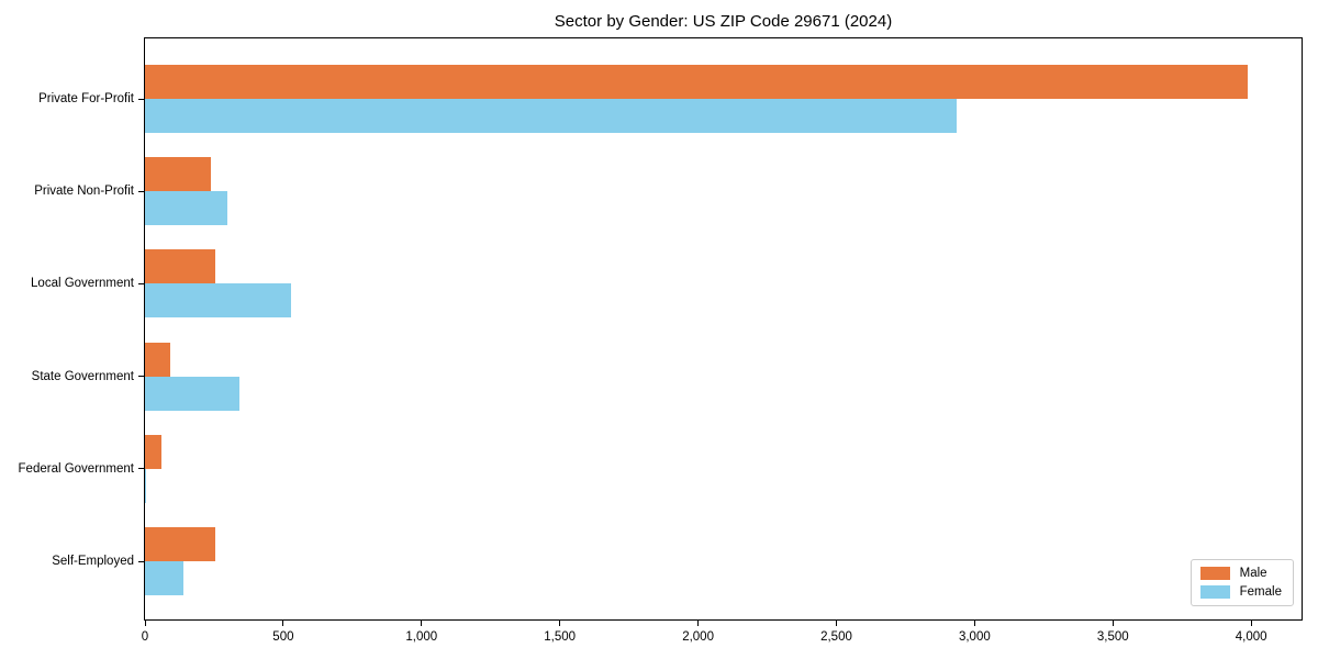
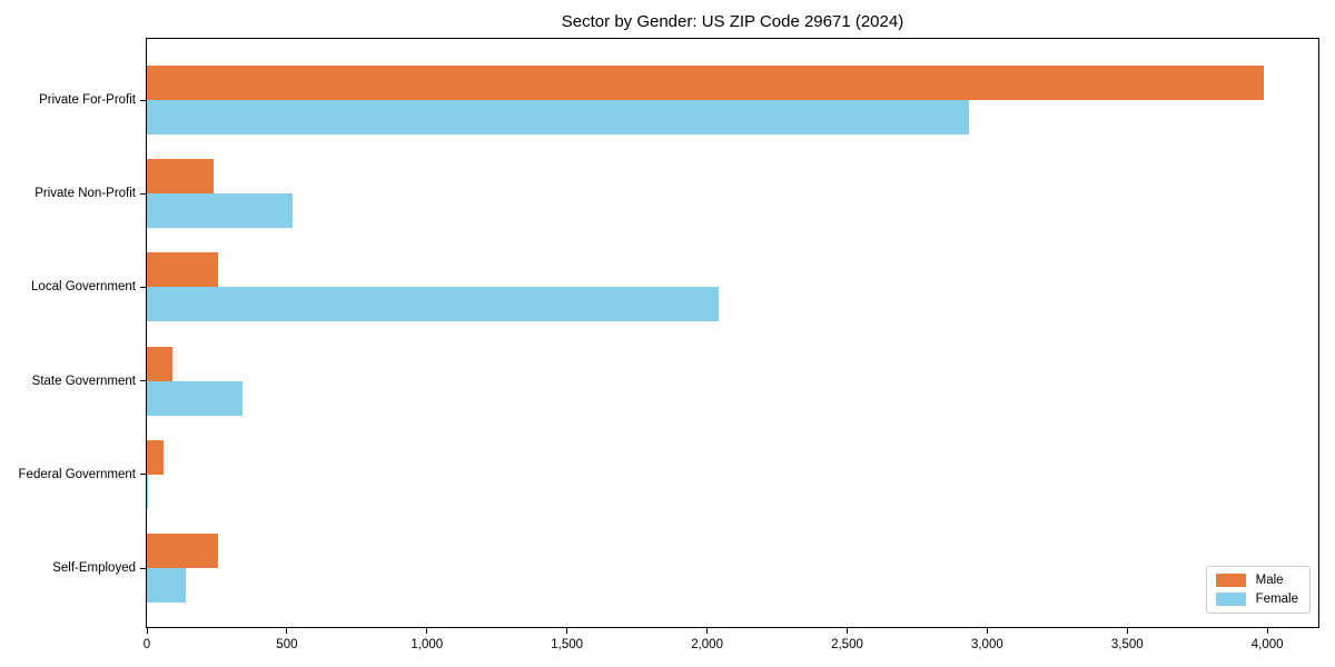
Female/Private Non-Profit: 300 -> 520
Female/Local Government: 530 -> 2040
